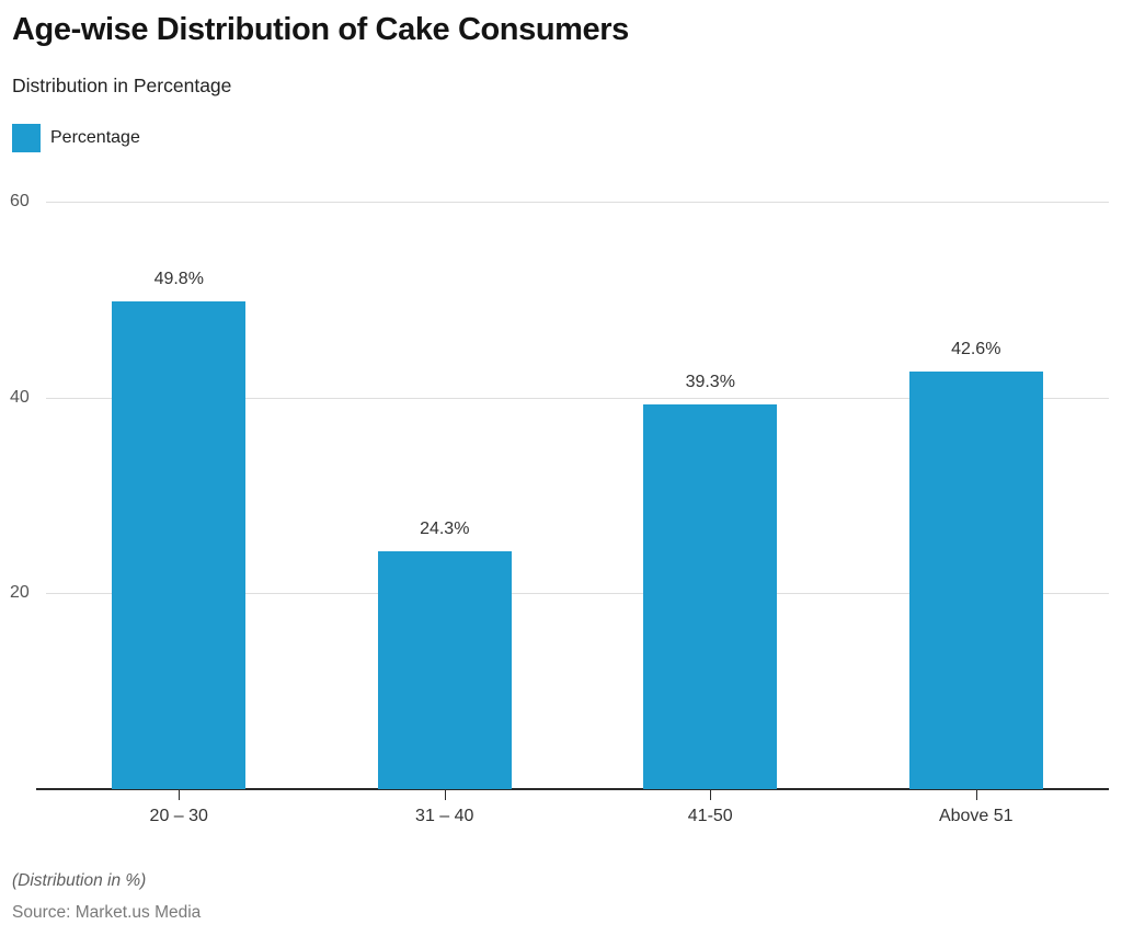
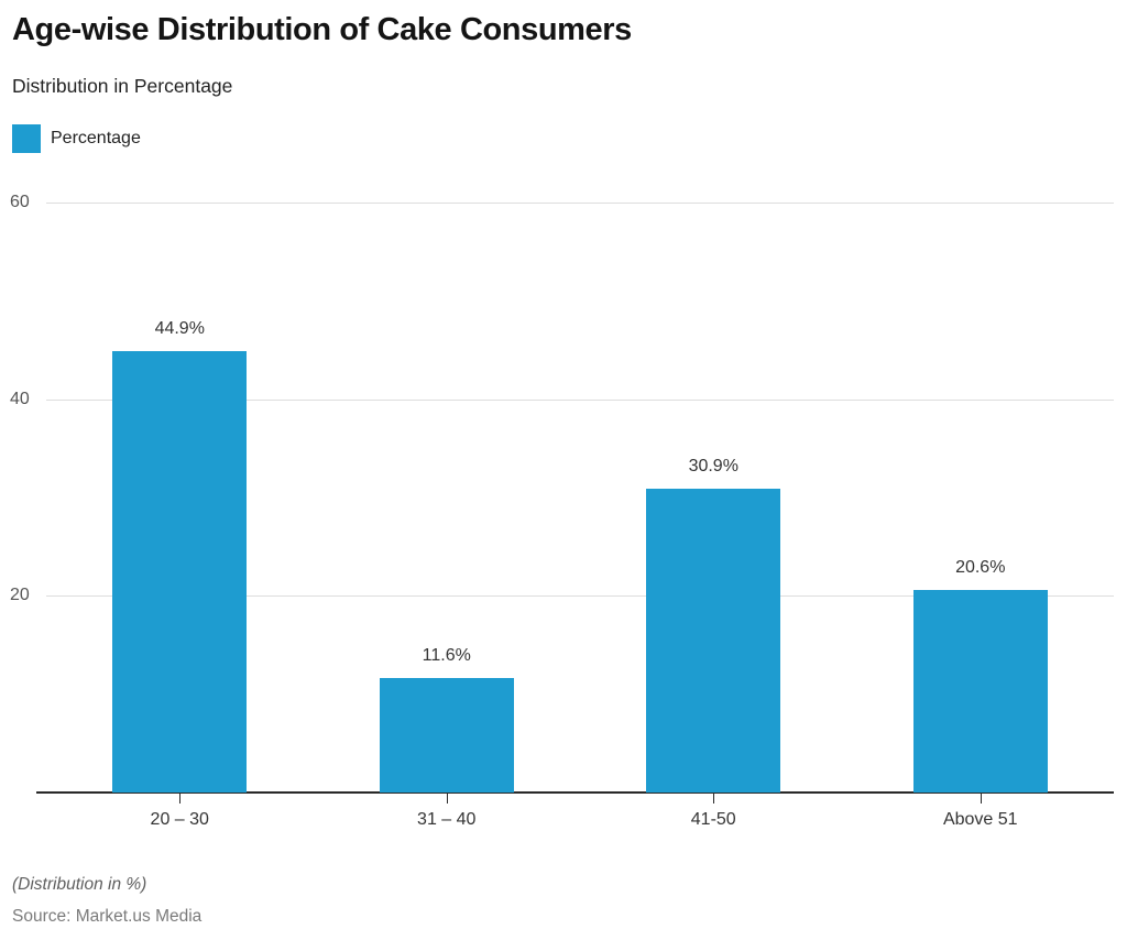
20 – 30: 49.8% -> 44.9%
31 – 40: 24.3% -> 11.6%
41-50: 39.3% -> 30.9%
Above 51: 42.6% -> 20.6%
